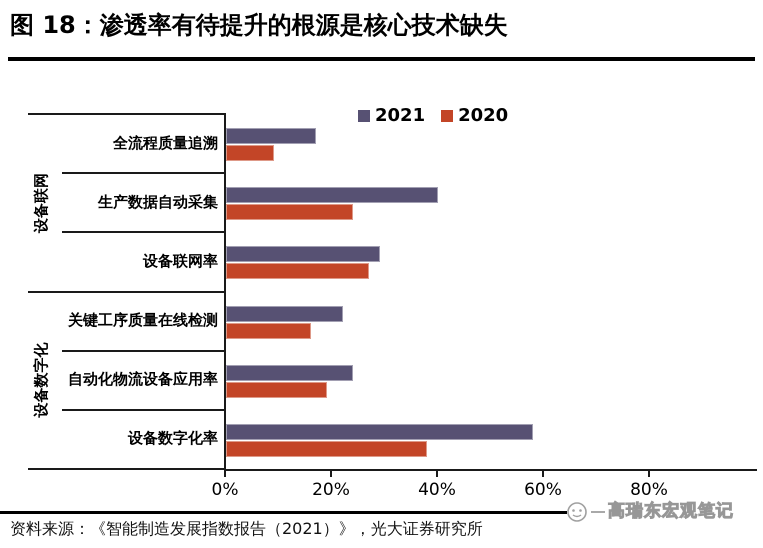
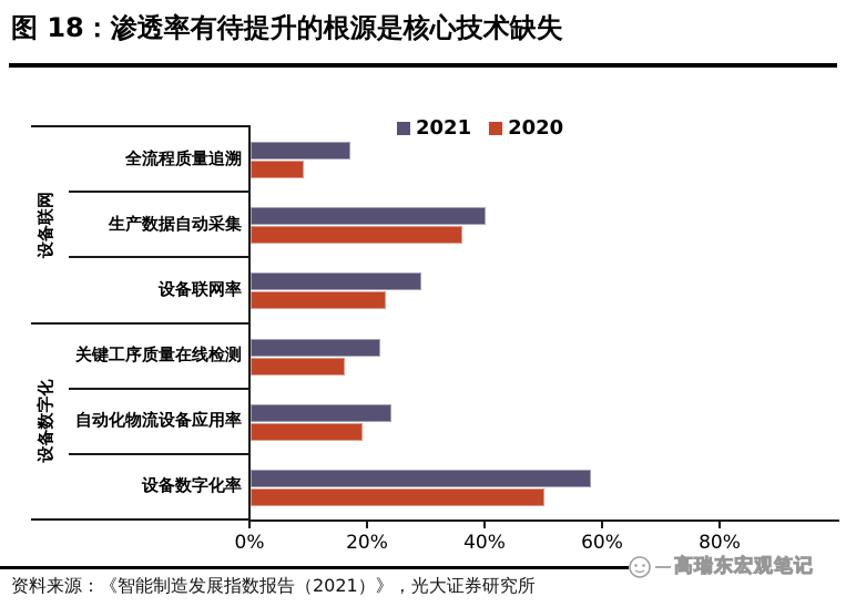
2020/生产数据自动采集: 24% -> 36%
2020/设备联网率: 27% -> 23%
2020/设备数字化率: 38% -> 50%
